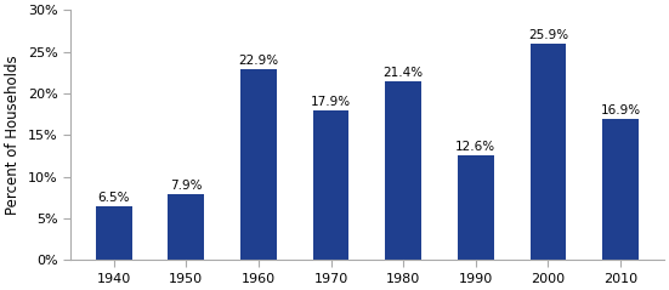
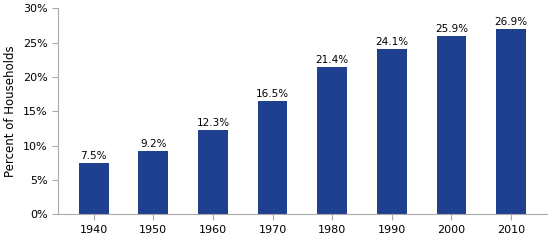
1940: 6.5% -> 7.5%
1950: 7.9% -> 9.2%
1960: 22.9% -> 12.3%
1970: 17.9% -> 16.5%
1990: 12.6% -> 24.1%
2010: 16.9% -> 26.9%
